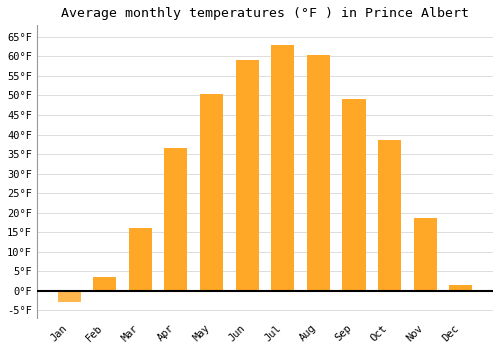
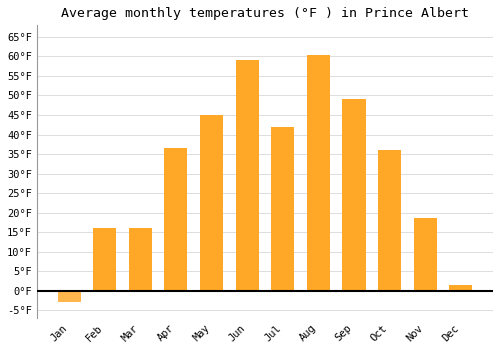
Feb: 3.5°F -> 16.0°F
May: 50.5°F -> 45.0°F
Jul: 63.0°F -> 42.0°F
Oct: 38.5°F -> 36.0°F
